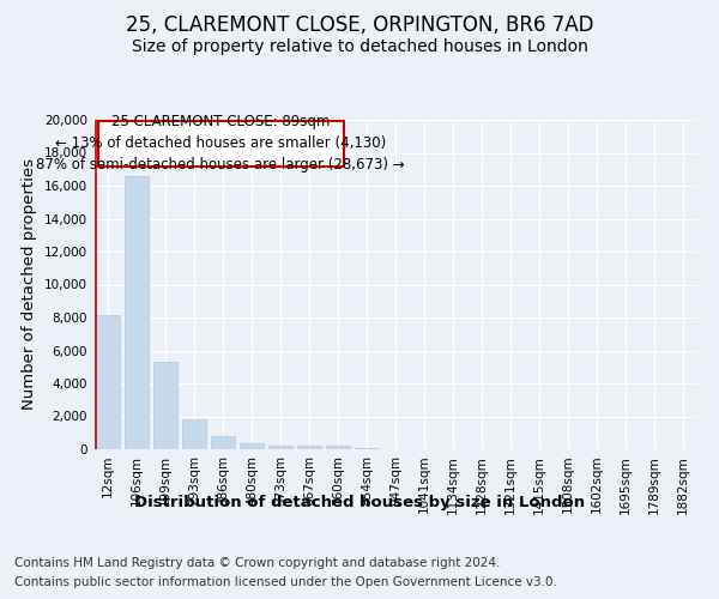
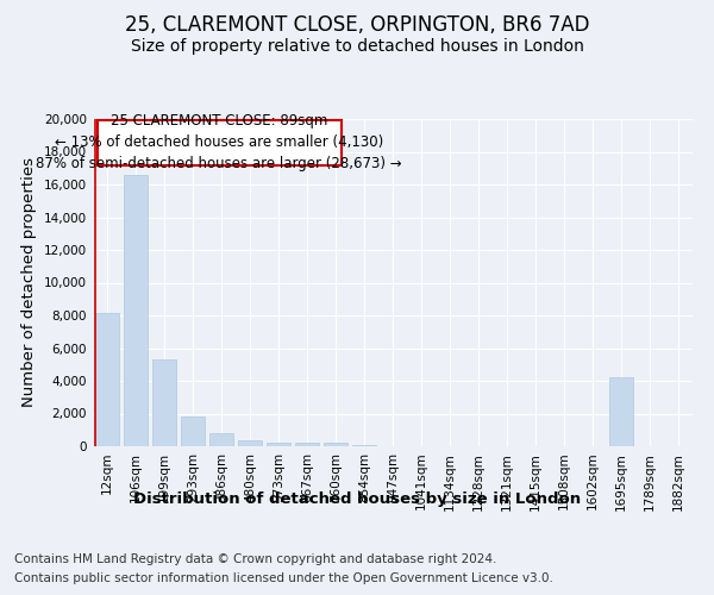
1695sqm: 0 -> 4,200
